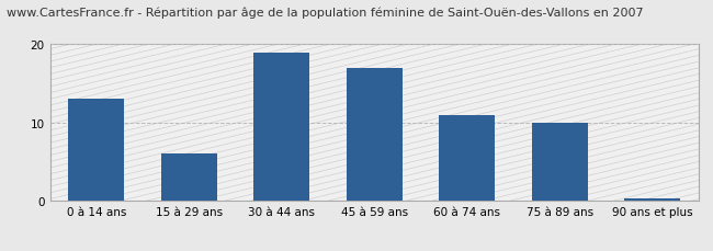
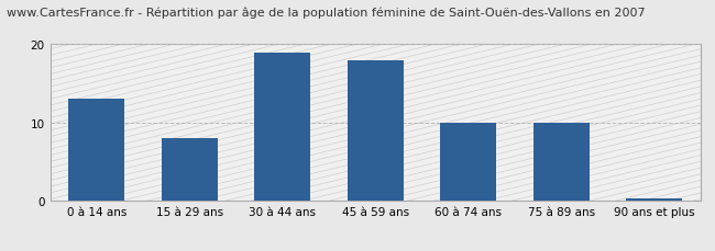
15 à 29 ans: 6.0 -> 8.0
45 à 59 ans: 17.0 -> 18.0
60 à 74 ans: 11.0 -> 10.0
